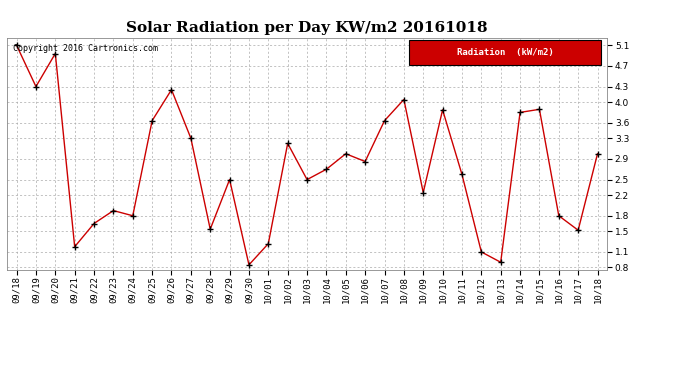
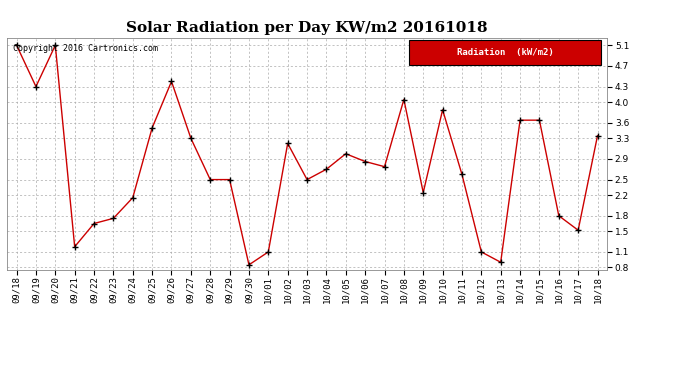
09/20: 4.94 -> 5.10
09/23: 1.90 -> 1.75
09/24: 1.80 -> 2.15
09/25: 3.64 -> 3.50
09/26: 4.24 -> 4.40
09/28: 1.54 -> 2.50
10/01: 1.26 -> 1.10
10/07: 3.64 -> 2.75
10/14: 3.80 -> 3.65
10/15: 3.86 -> 3.65
10/18: 3.00 -> 3.35
